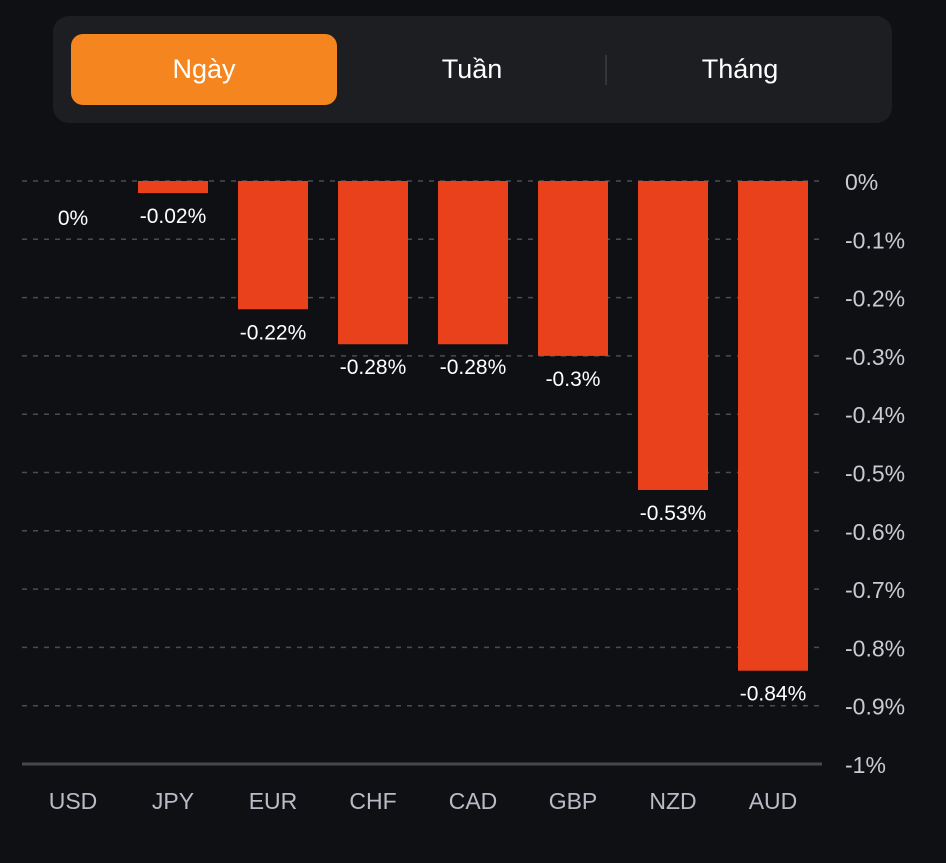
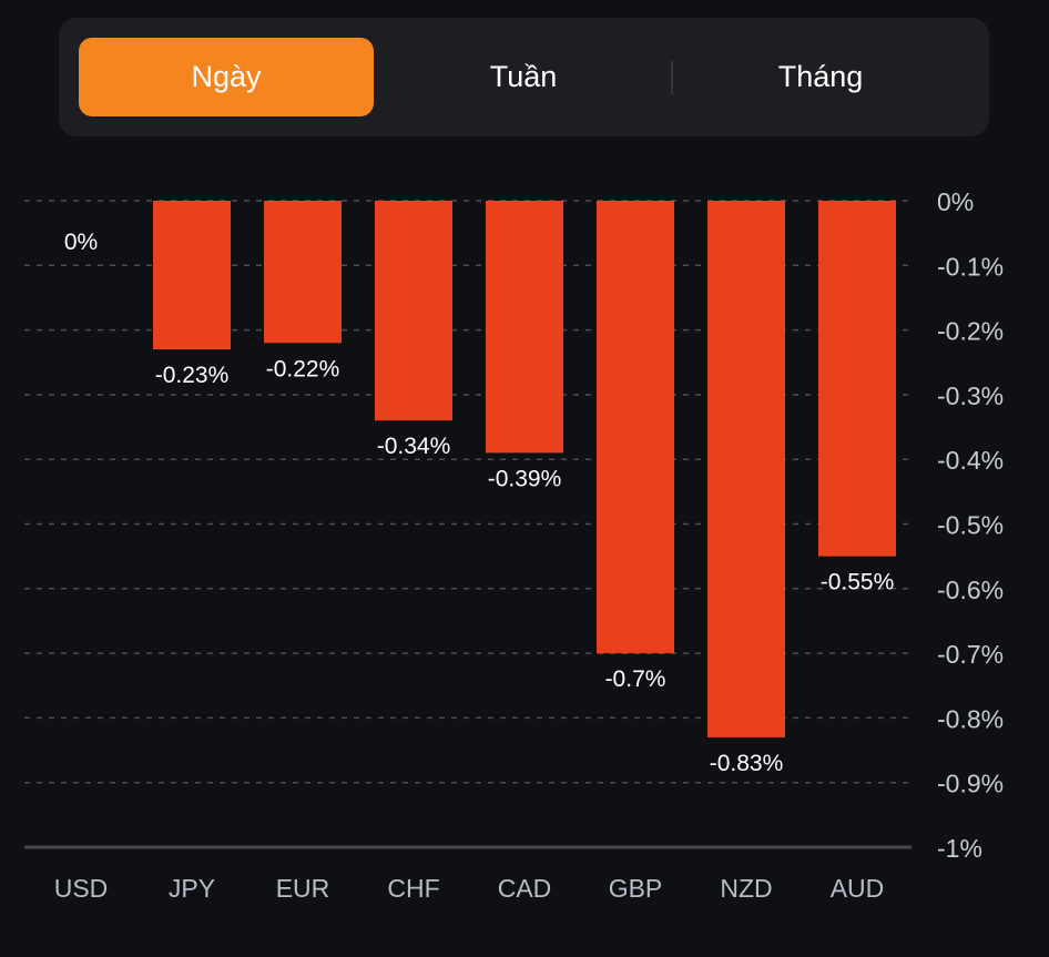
JPY: -0.02% -> -0.23%
CHF: -0.28% -> -0.34%
CAD: -0.28% -> -0.39%
GBP: -0.3% -> -0.7%
NZD: -0.53% -> -0.83%
AUD: -0.84% -> -0.55%
